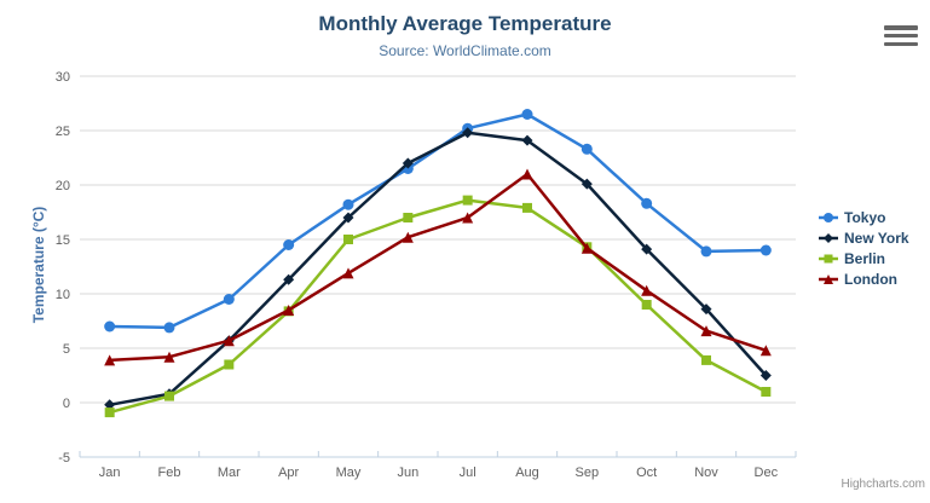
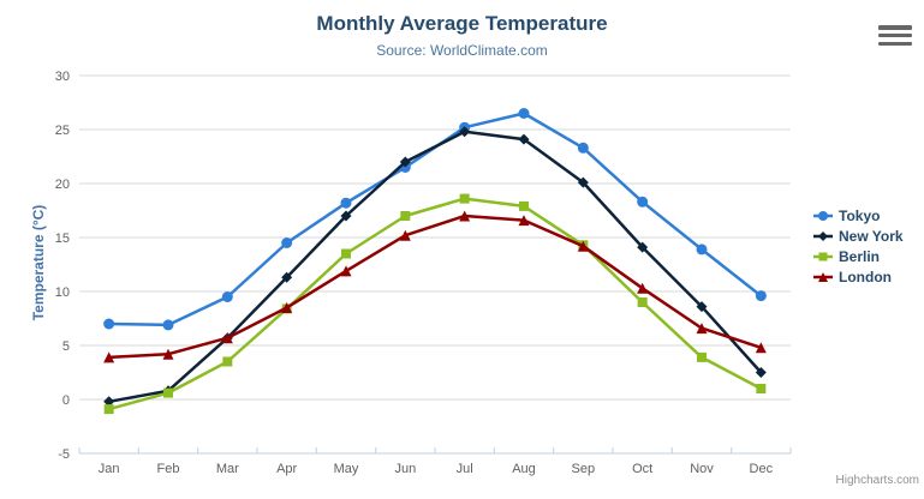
Berlin/May: 15 -> 14
London/Aug: 21 -> 17
Tokyo/Dec: 14 -> 10
